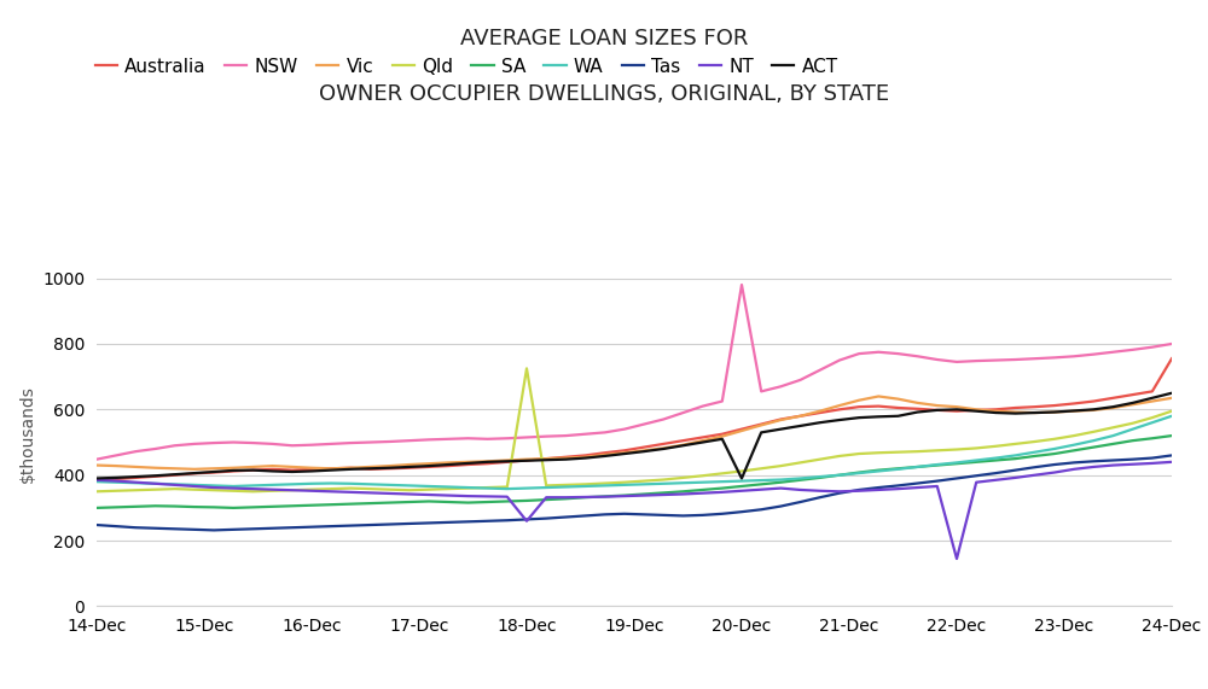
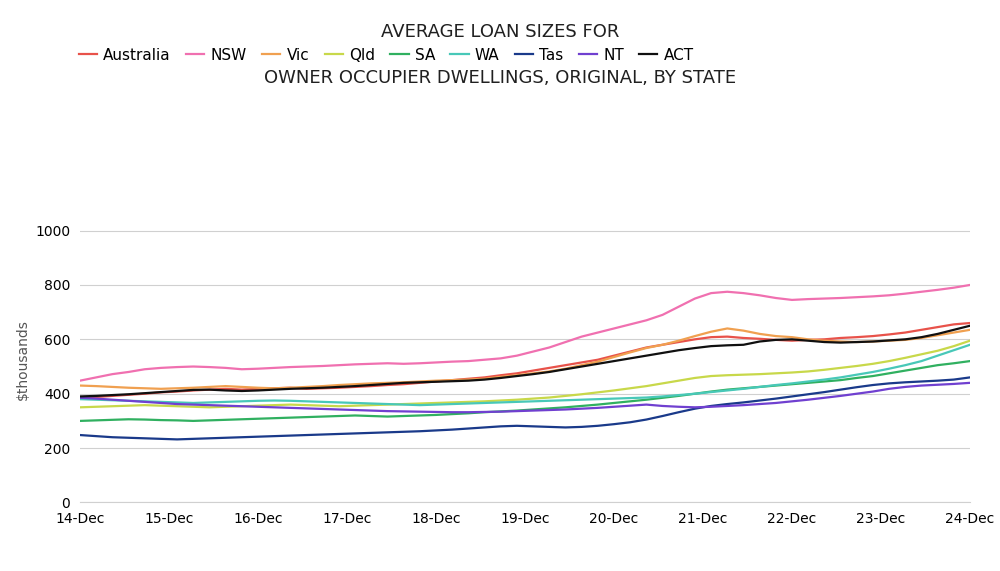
Qld/18-Dec: 725 -> 366
NT/18-Dec: 260 -> 333
NSW/20-Dec: 980 -> 640
ACT/20-Dec: 390 -> 520
NT/22-Dec: 145 -> 372
Australia/24-Dec: 755 -> 660
